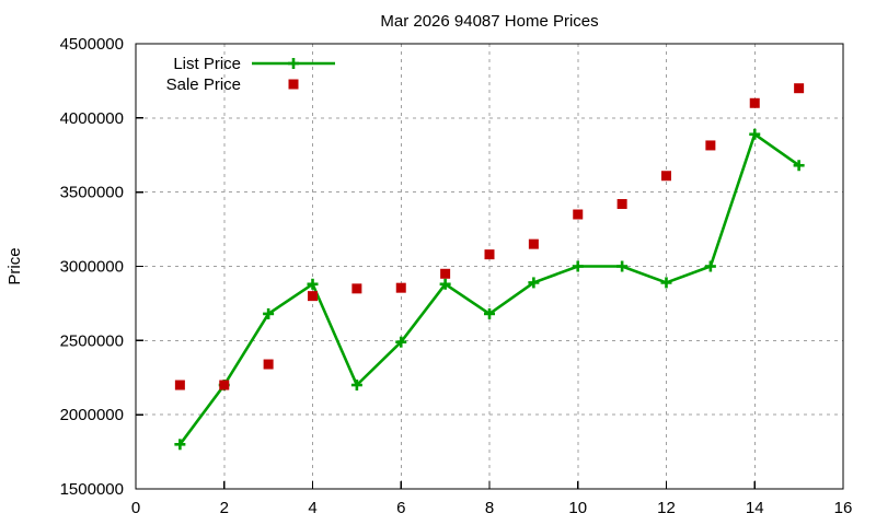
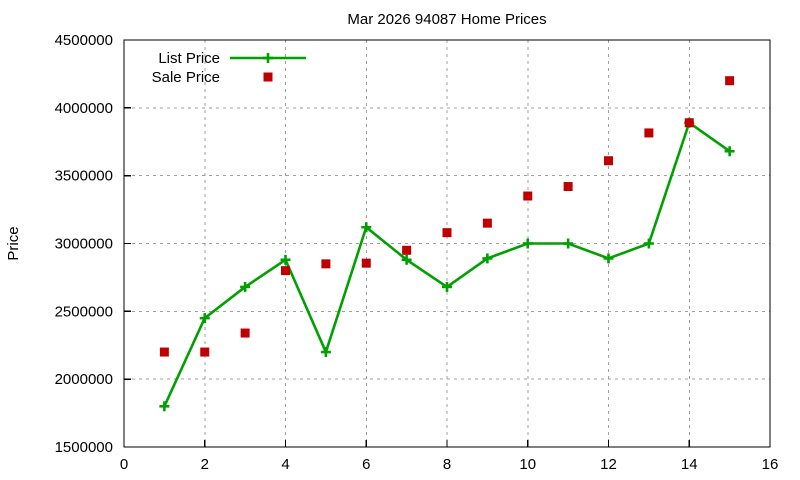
List Price/2: 2200000 -> 2450000
List Price/6: 2490000 -> 3120000
Sale Price/14: 4100000 -> 3890000
